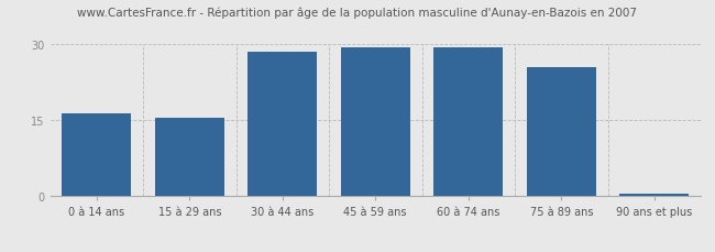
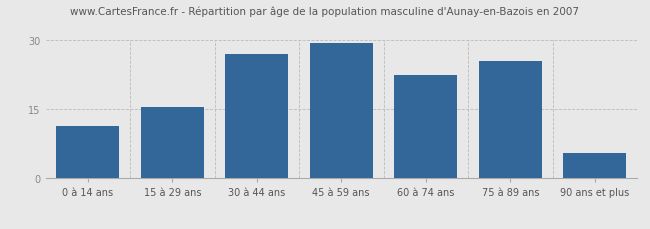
0 à 14 ans: 16.5 -> 11.5
30 à 44 ans: 28.5 -> 27.0
60 à 74 ans: 29.5 -> 22.5
90 ans et plus: 0.5 -> 5.5
